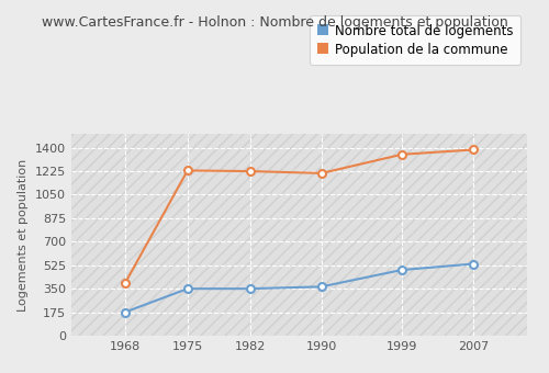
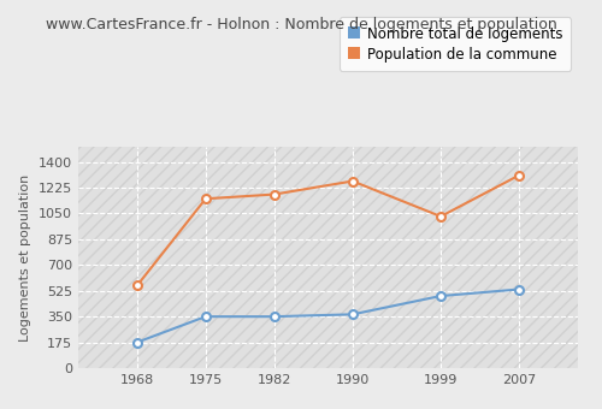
Population de la commune/1968: 390 -> 560
Population de la commune/1975: 1230 -> 1150
Population de la commune/1982: 1220 -> 1180
Population de la commune/1990: 1210 -> 1270
Population de la commune/1999: 1350 -> 1030
Population de la commune/2007: 1380 -> 1310
